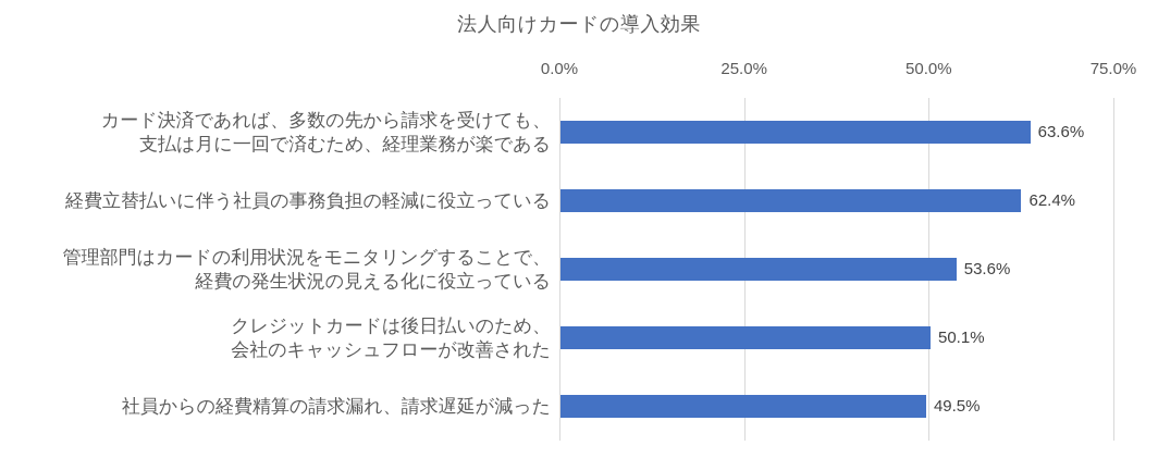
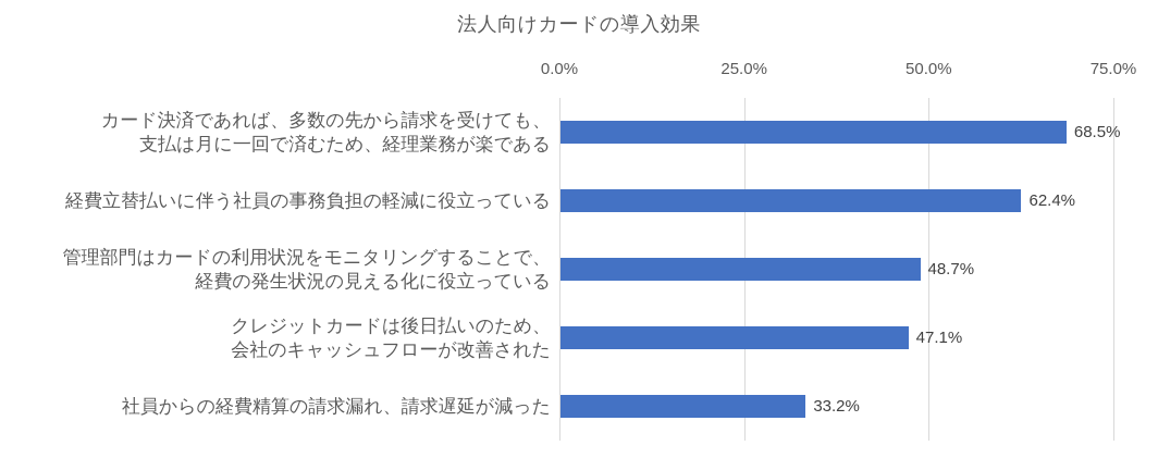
カード決済であれば、多数の先から請求を受けても、 支払は月に一回で済むため、経理業務が楽である: 63.6% -> 68.5%
管理部門はカードの利用状況をモニタリングすることで、 経費の発生状況の見える化に役立っている: 53.6% -> 48.7%
クレジットカードは後日払いのため、 会社のキャッシュフローが改善された: 50.1% -> 47.1%
社員からの経費精算の請求漏れ、請求遅延が減った: 49.5% -> 33.2%
